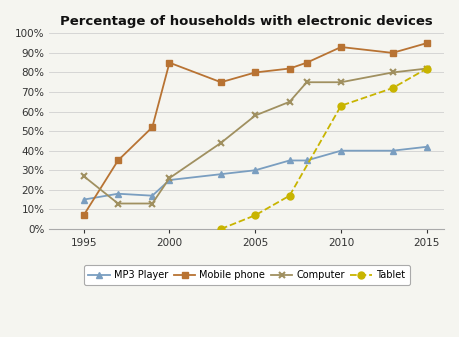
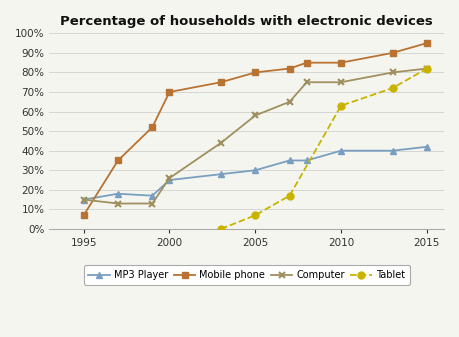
Computer/1995: 27% -> 15%
Mobile phone/2000: 85% -> 70%
Mobile phone/2010: 93% -> 85%
